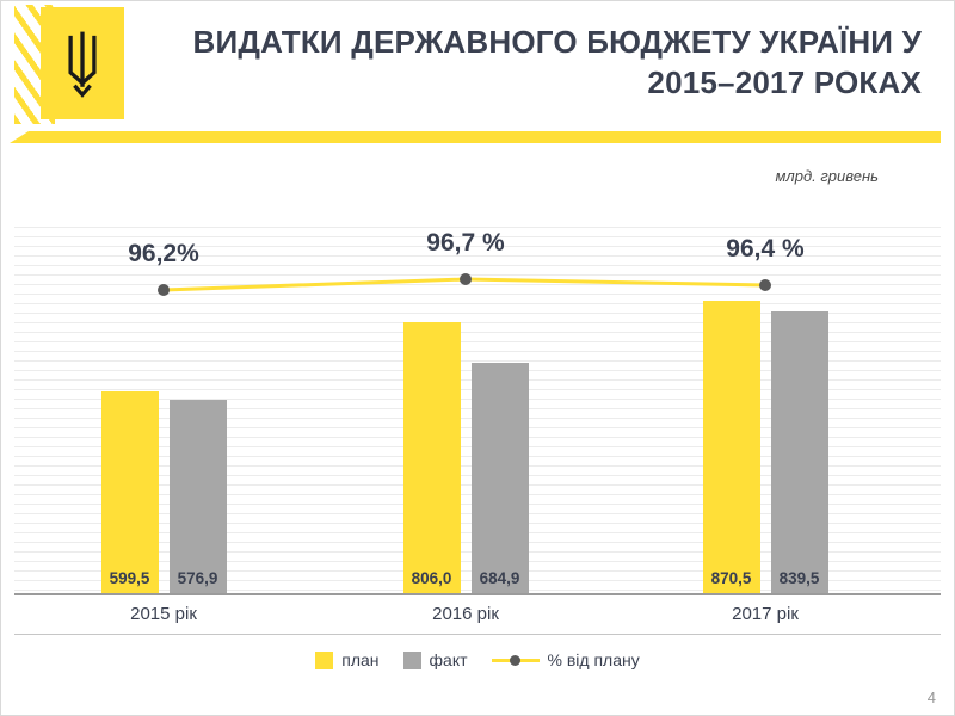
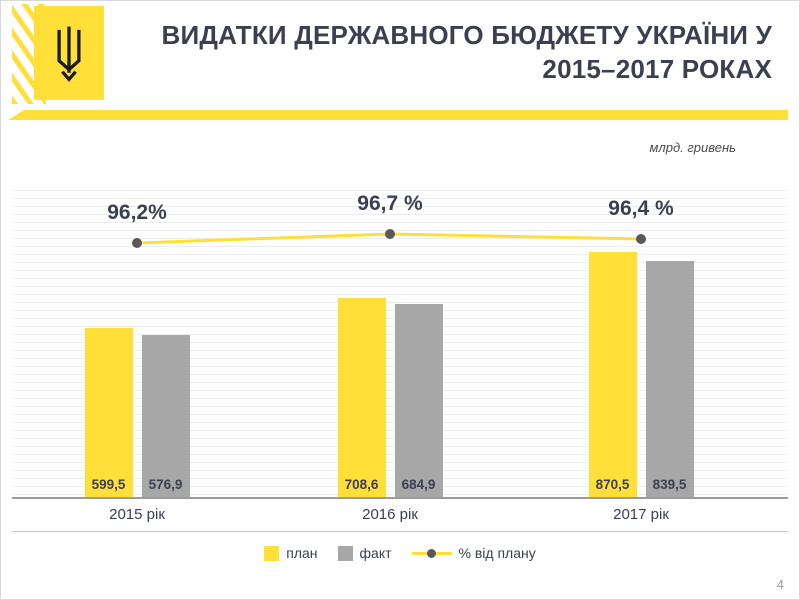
план/2016 рік: 806,0 -> 708,6
